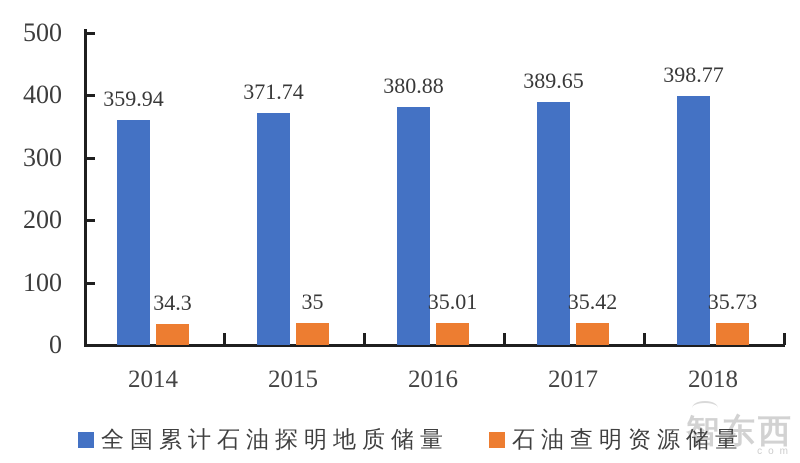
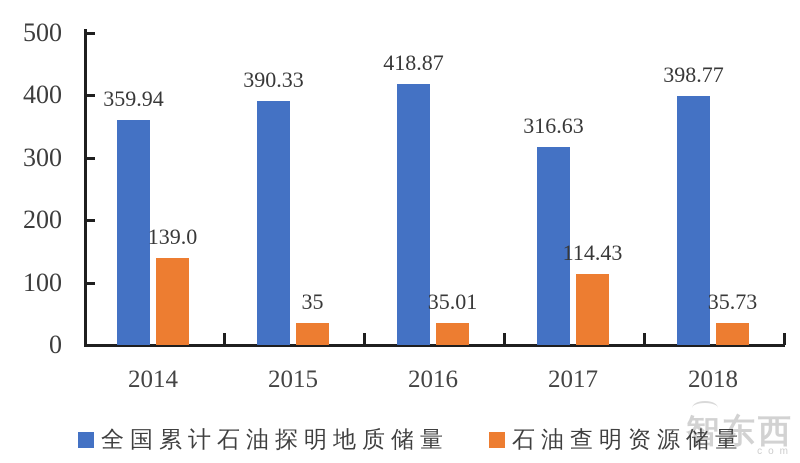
石油查明资源储量/2014: 34.3 -> 139.0
全国累计石油探明地质储量/2015: 371.74 -> 390.33
全国累计石油探明地质储量/2016: 380.88 -> 418.87
全国累计石油探明地质储量/2017: 389.65 -> 316.63
石油查明资源储量/2017: 35.42 -> 114.43
